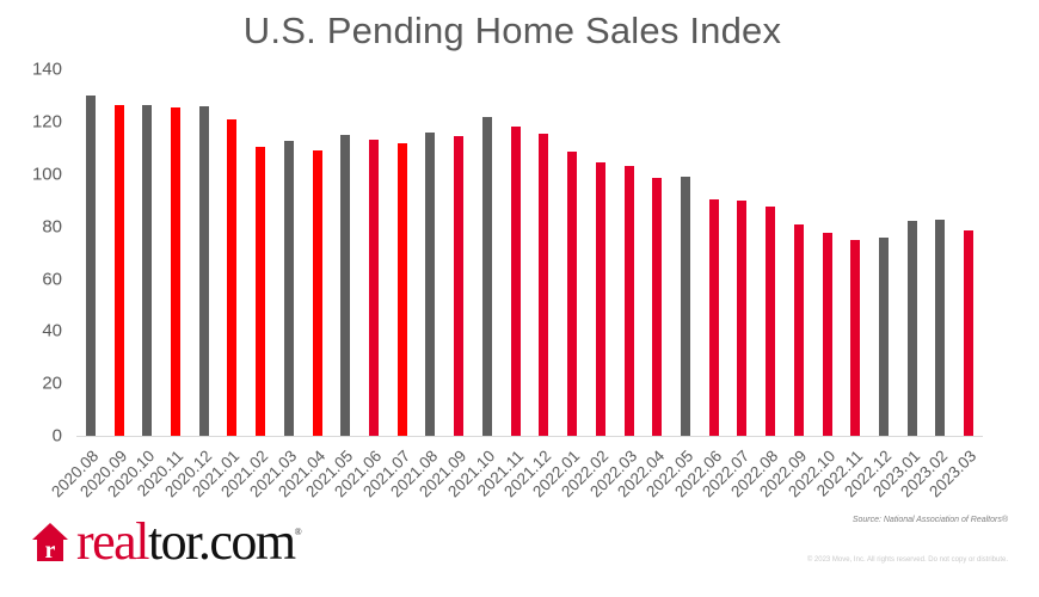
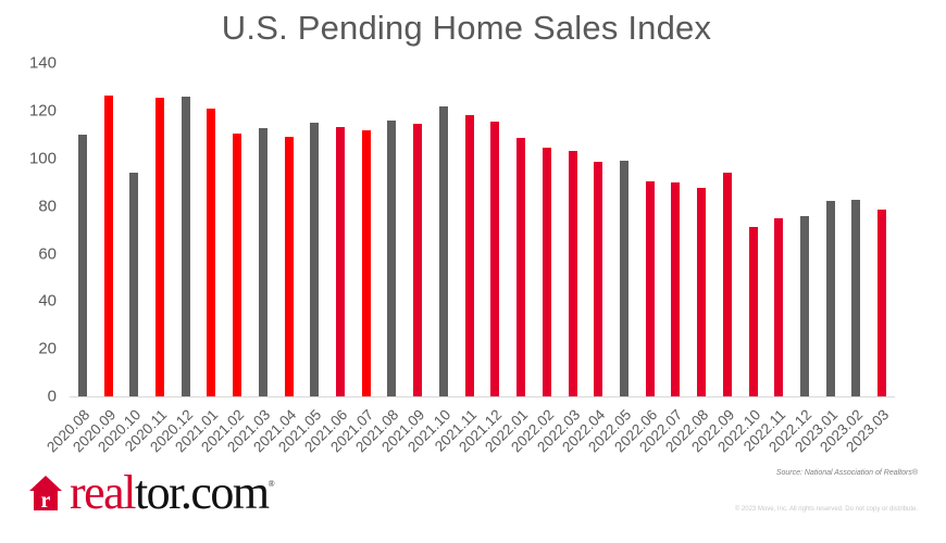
2020.08: 130 -> 110
2020.10: 126 -> 94
2022.09: 81 -> 94
2022.10: 78 -> 71
